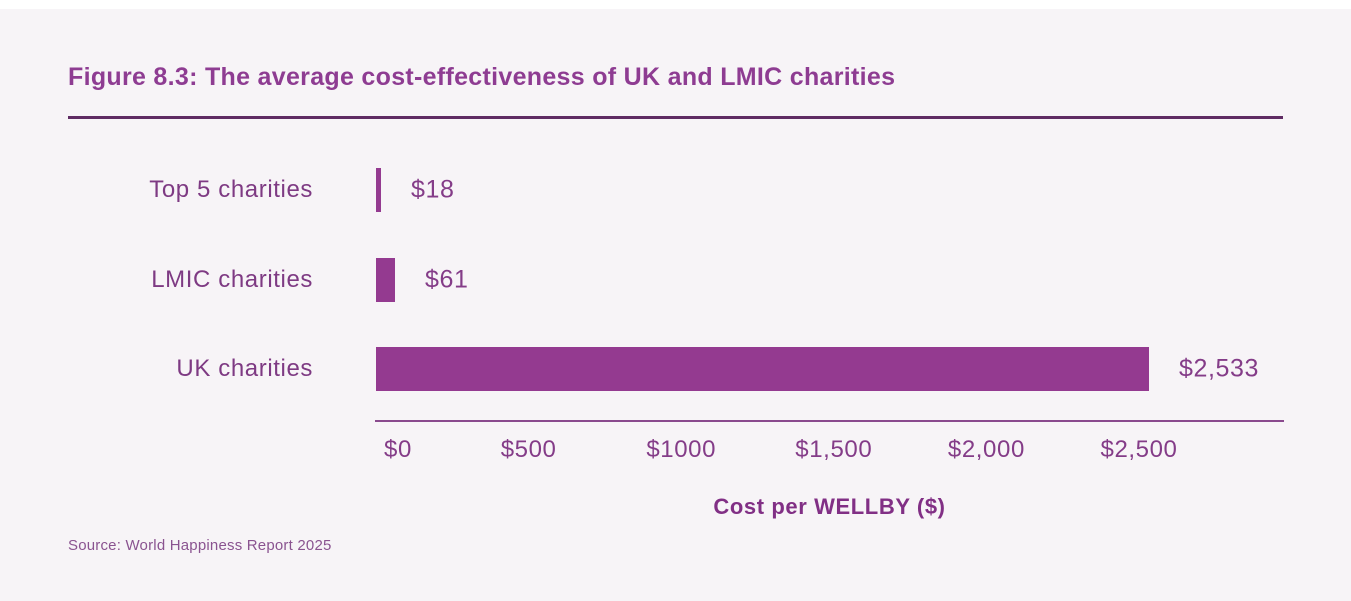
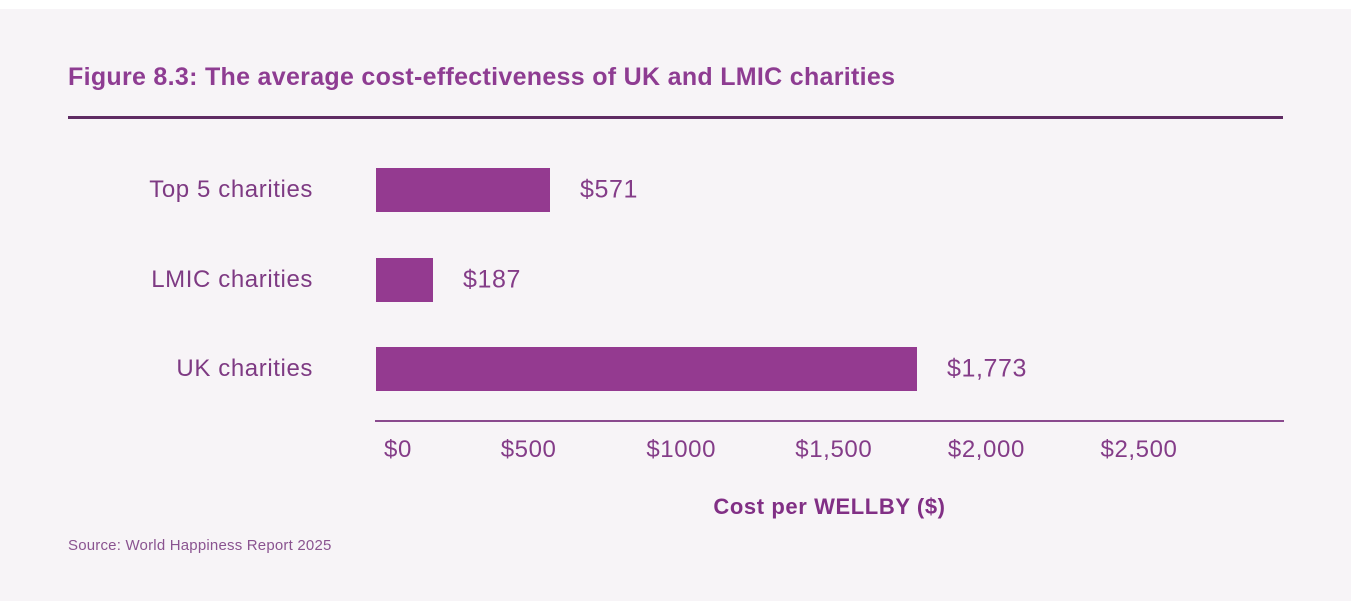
Top 5 charities: $18 -> $571
LMIC charities: $61 -> $187
UK charities: $2,533 -> $1,773
